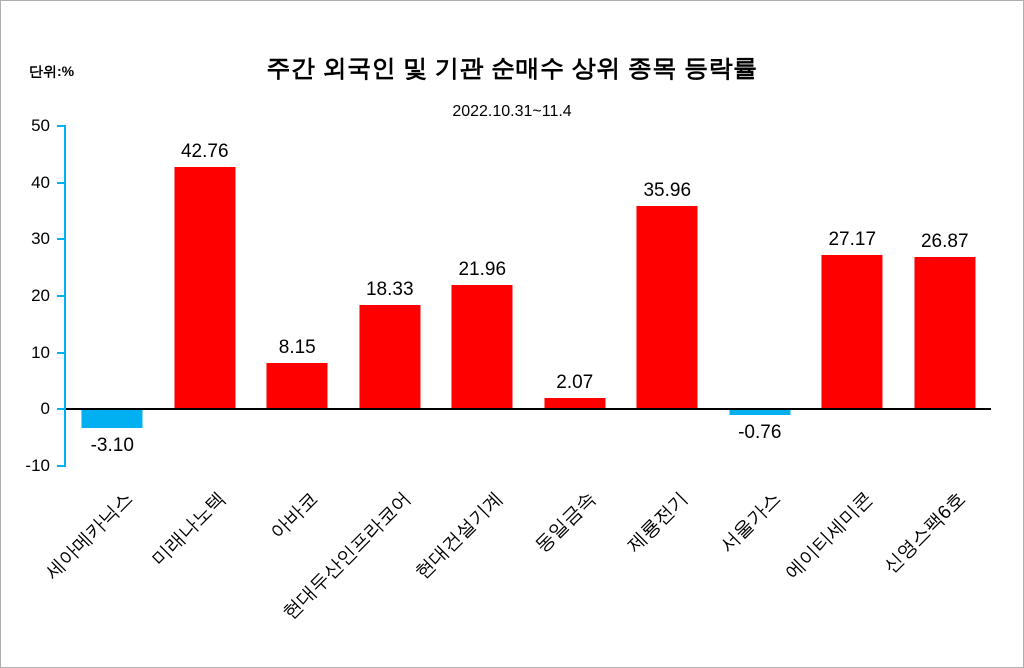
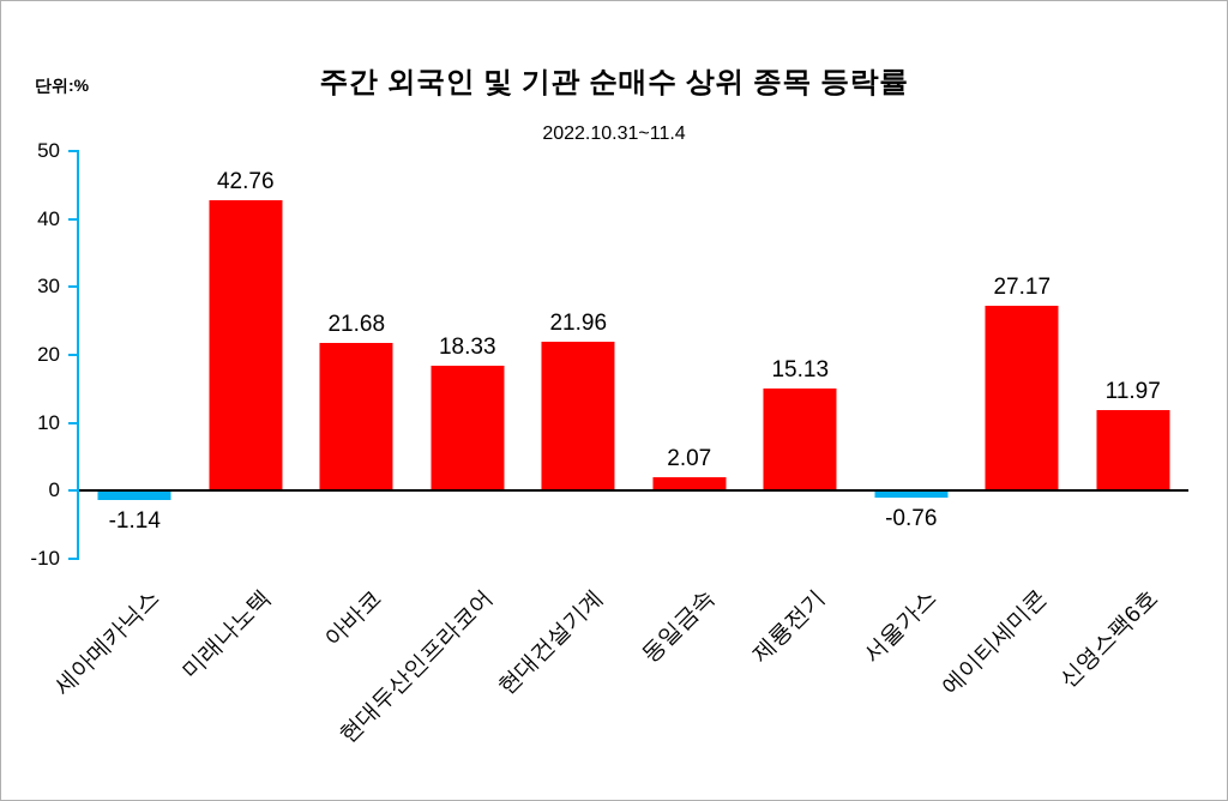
세아메카닉스: -3.10 -> -1.14
아바코: 8.15 -> 21.68
제룡전기: 35.96 -> 15.13
신영스팩6호: 26.87 -> 11.97
